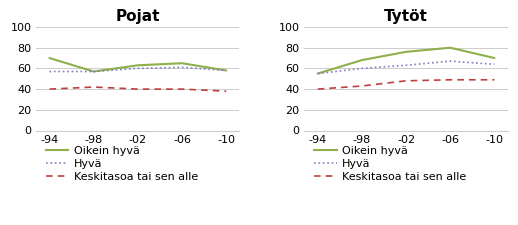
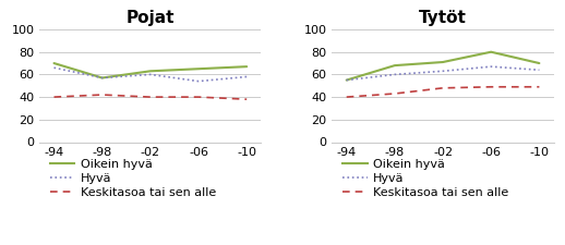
Pojat/Hyvä/-94: 57 -> 66
Pojat/Hyvä/-06: 61 -> 54
Pojat/Oikein hyvä/-10: 58 -> 67
Tytöt/Oikein hyvä/-02: 76 -> 71
